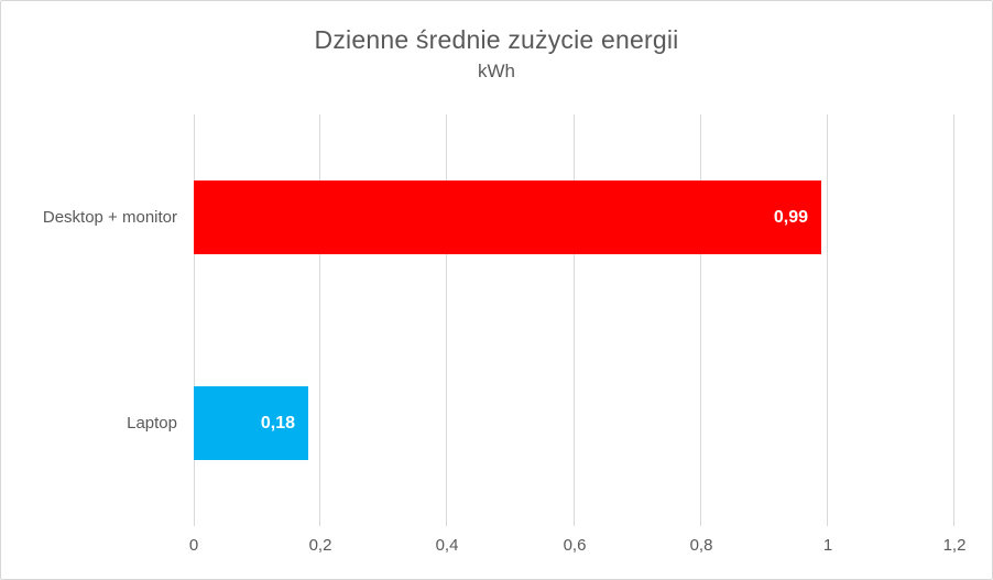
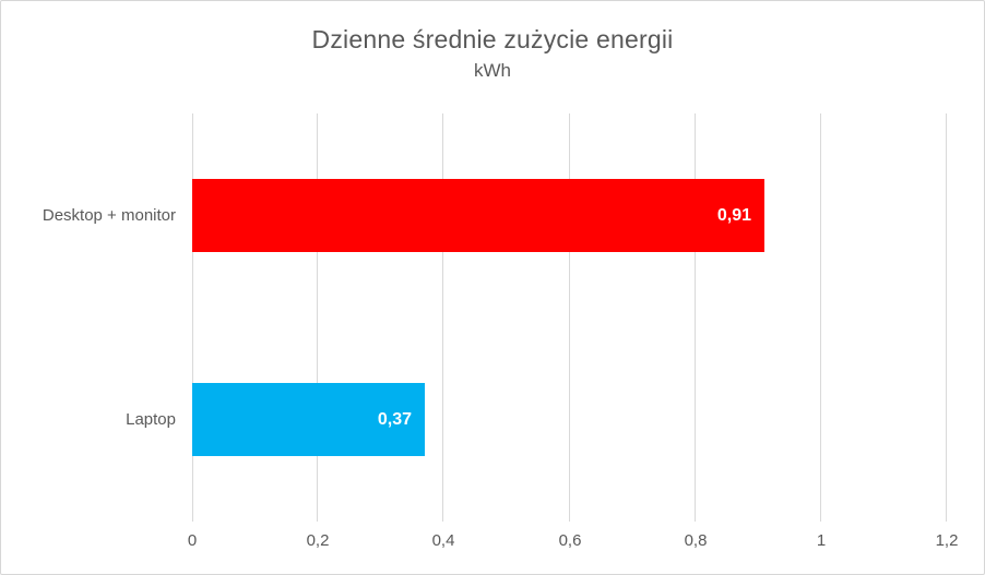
Desktop + monitor: 0,99 -> 0,91
Laptop: 0,18 -> 0,37
